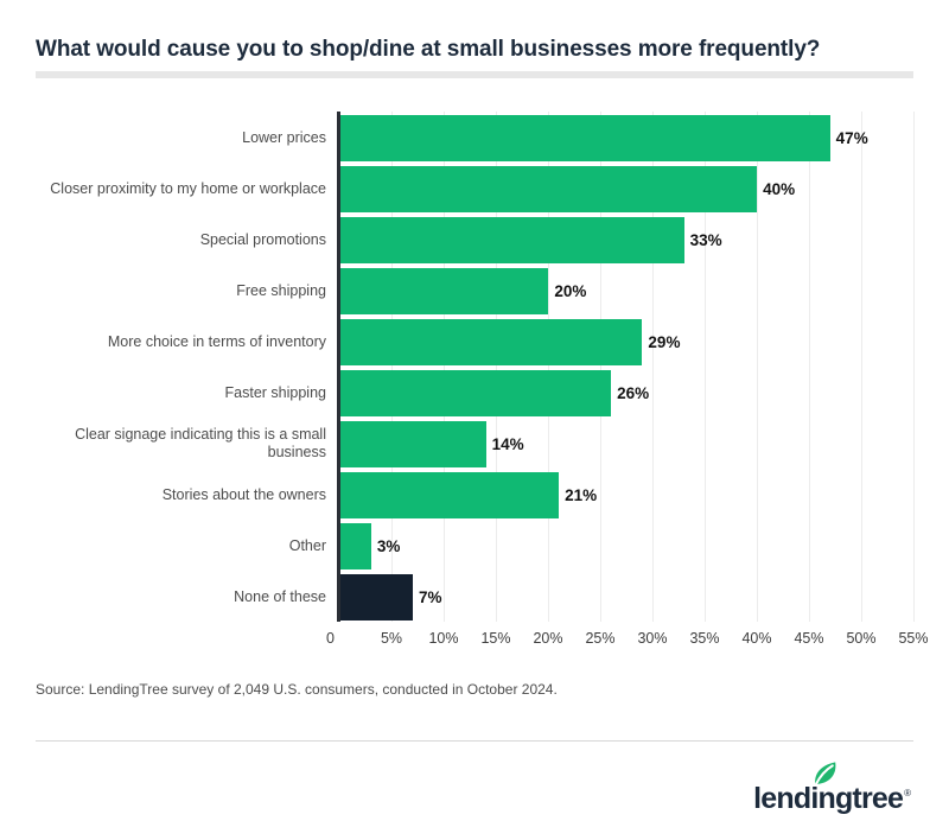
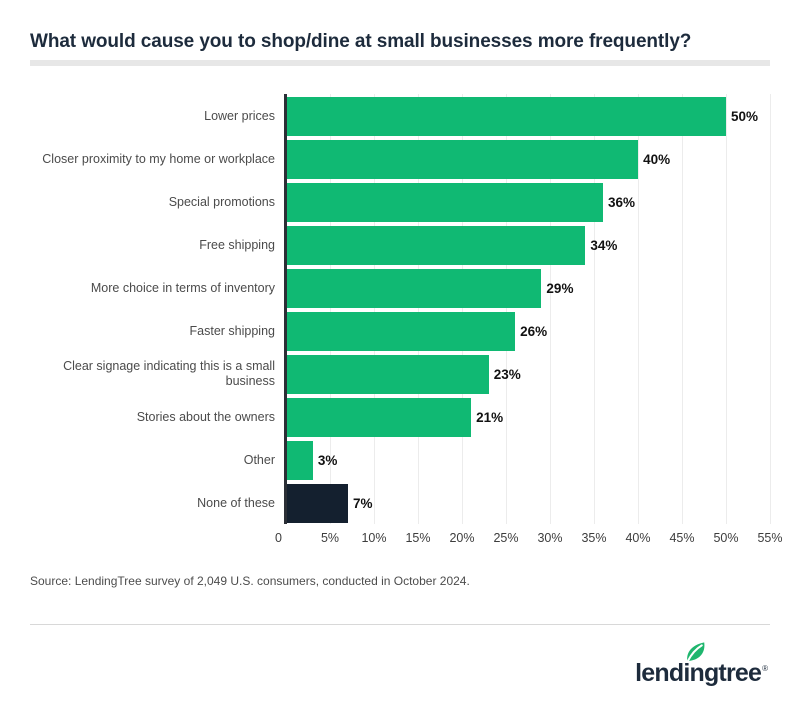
Lower prices: 47% -> 50%
Special promotions: 33% -> 36%
Free shipping: 20% -> 34%
Clear signage indicating this is a small business: 14% -> 23%
